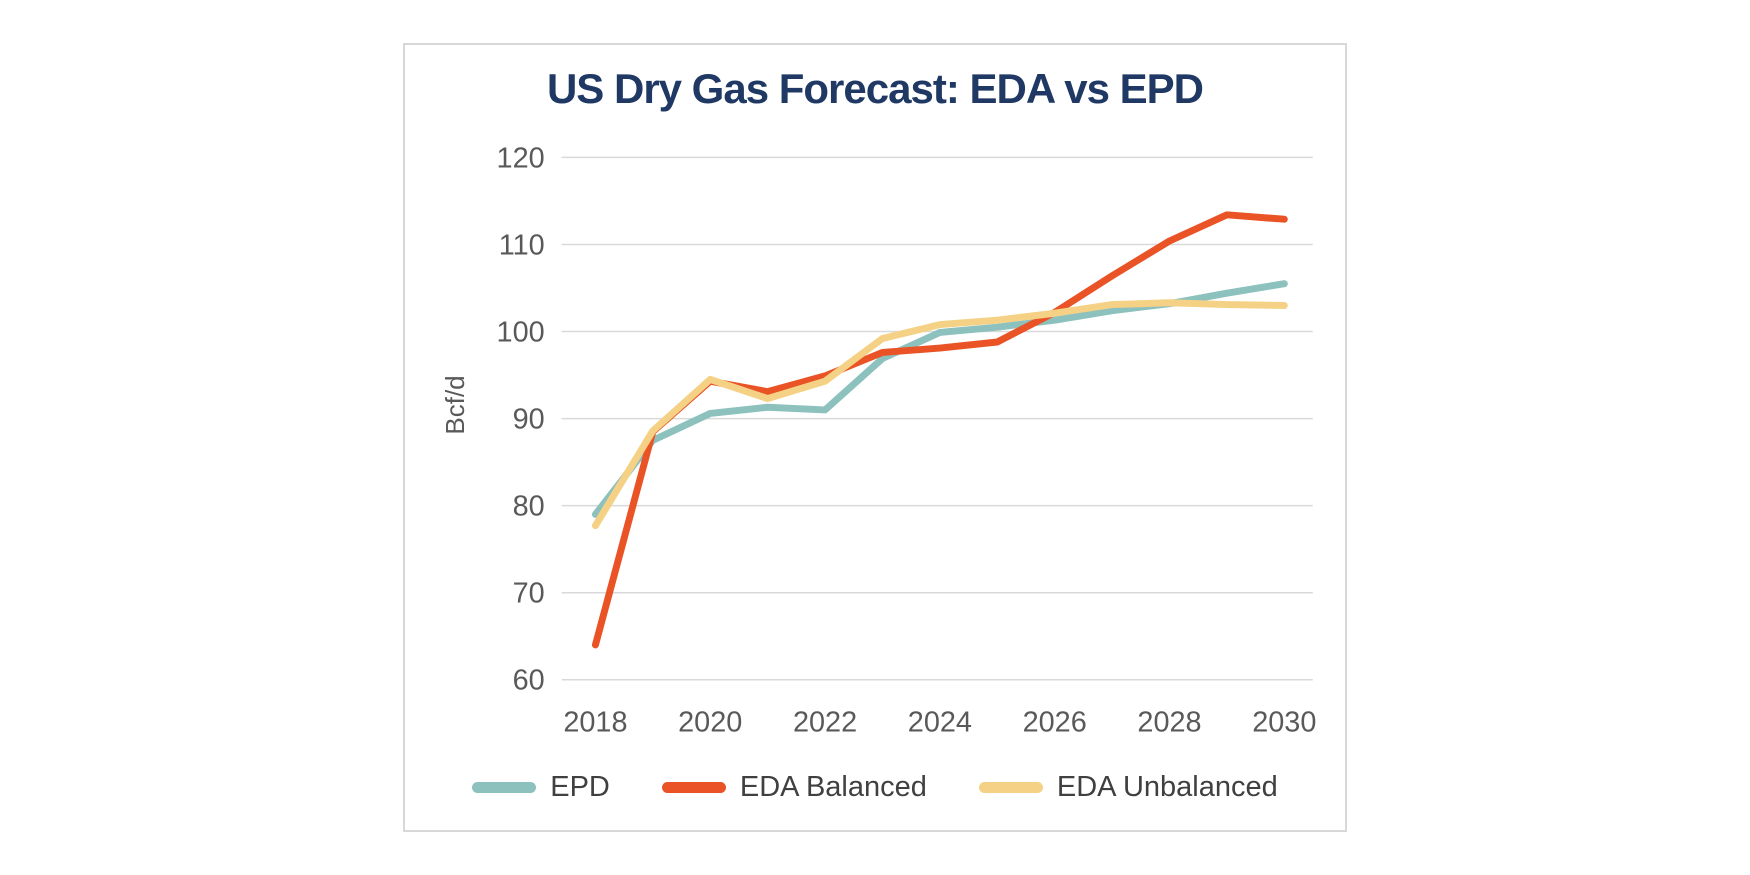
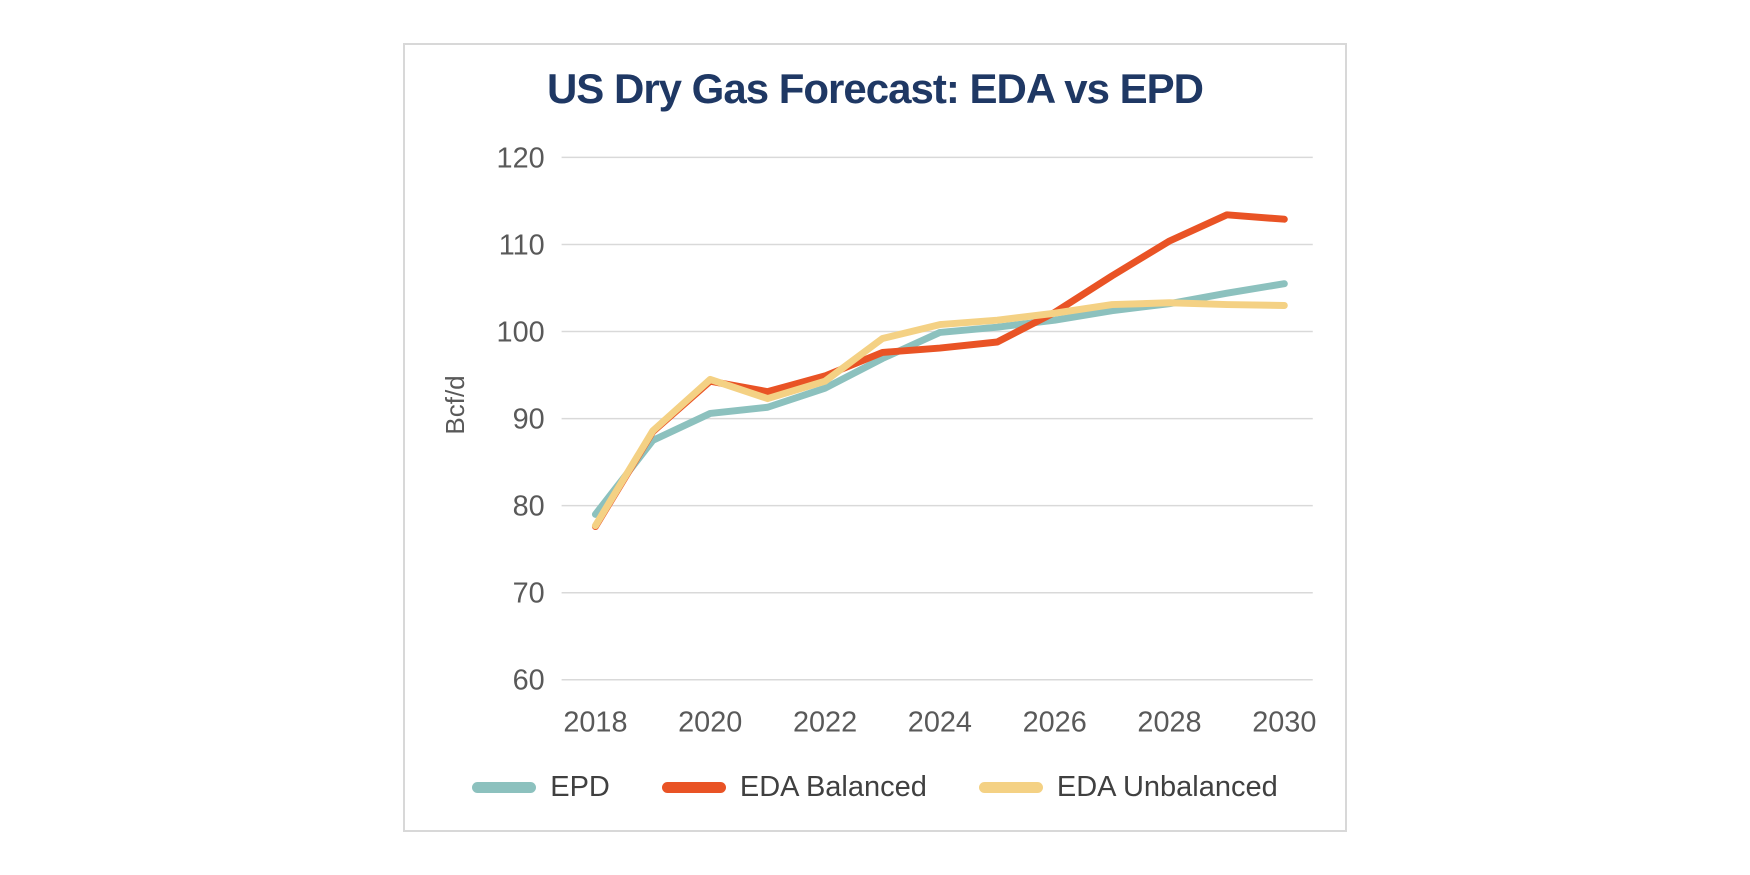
EDA Balanced/2018: 64 -> 78
EPD/2022: 91 -> 94
